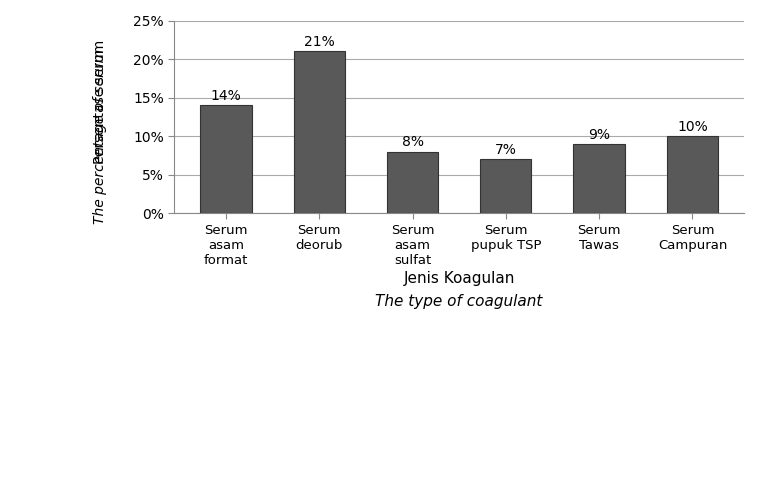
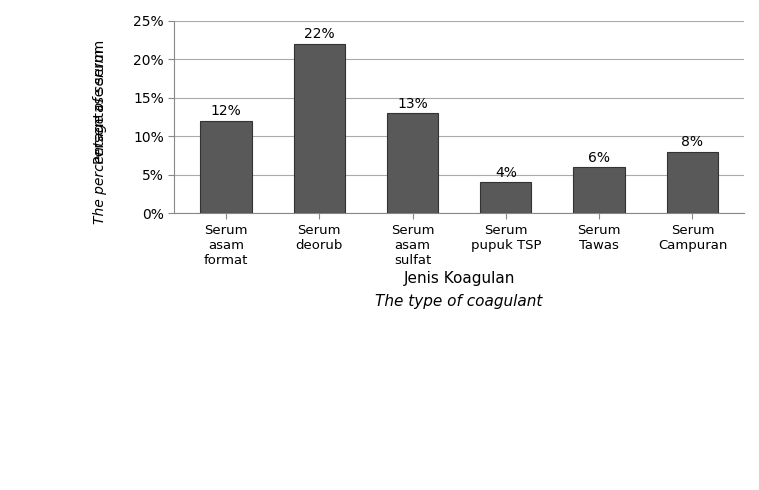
Serum asam format: 14% -> 12%
Serum deorub: 21% -> 22%
Serum asam sulfat: 8% -> 13%
Serum pupuk TSP: 7% -> 4%
Serum Tawas: 9% -> 6%
Serum Campuran: 10% -> 8%
